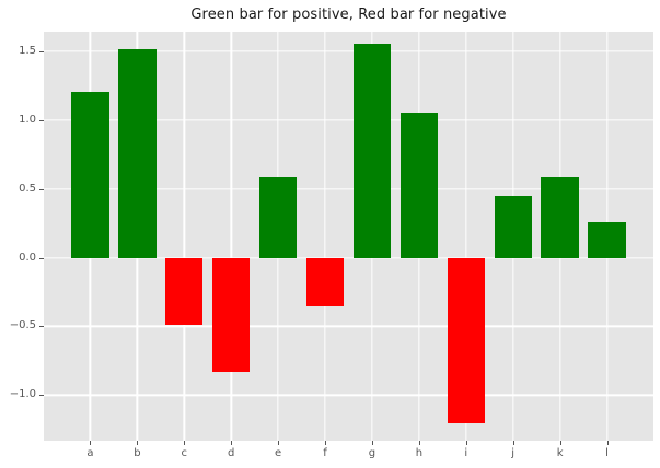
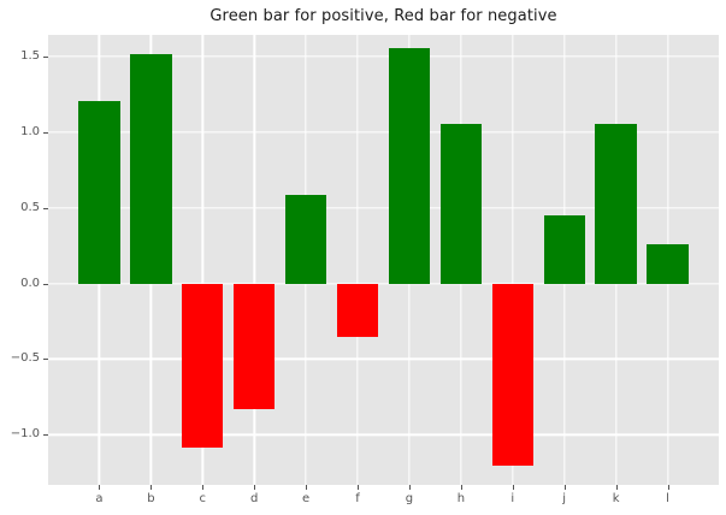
c: -0.49 -> -1.08
k: 0.58 -> 1.05
